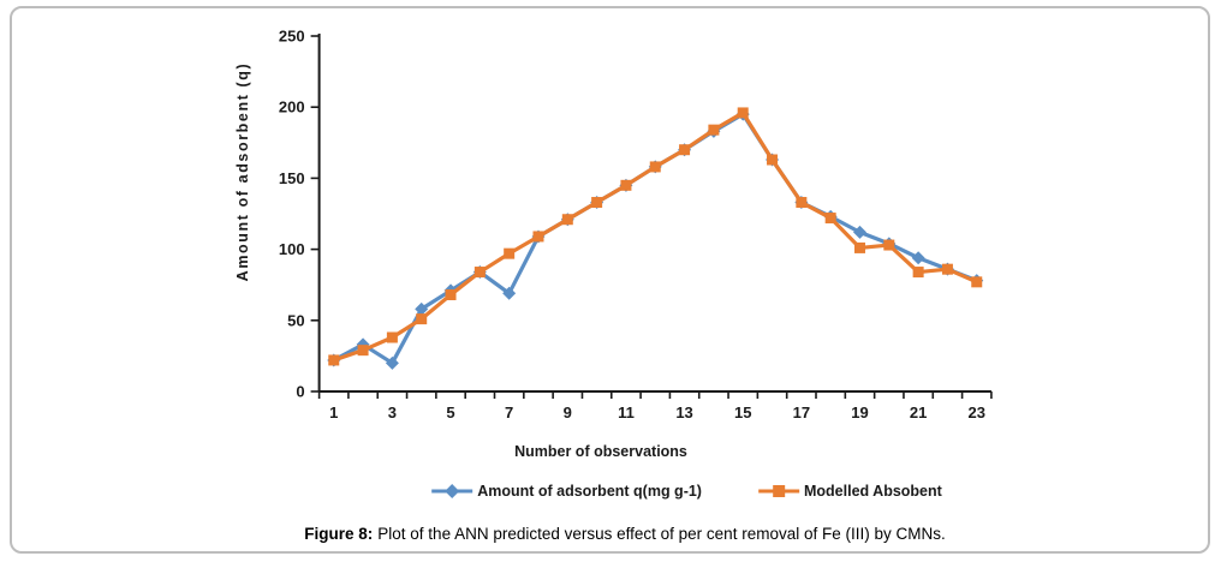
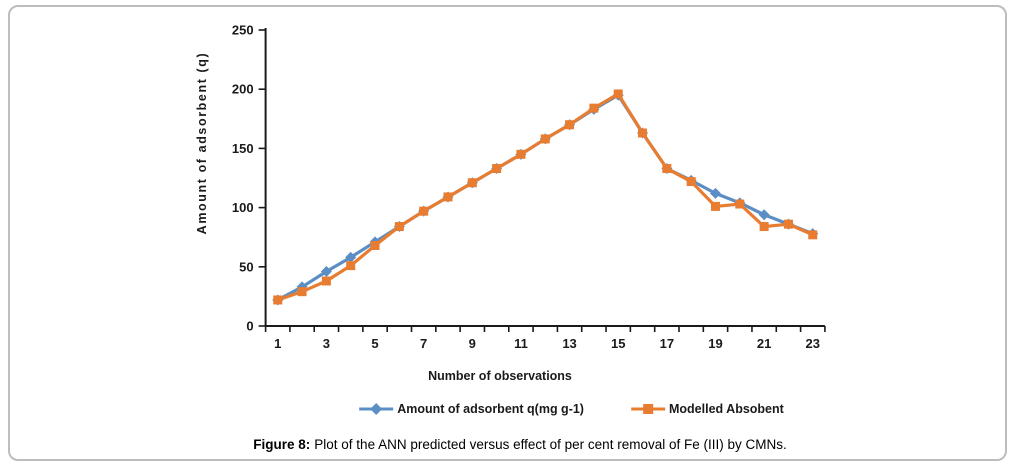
Amount of adsorbent q(mg g-1)/3: 20 -> 46
Amount of adsorbent q(mg g-1)/7: 69 -> 97
